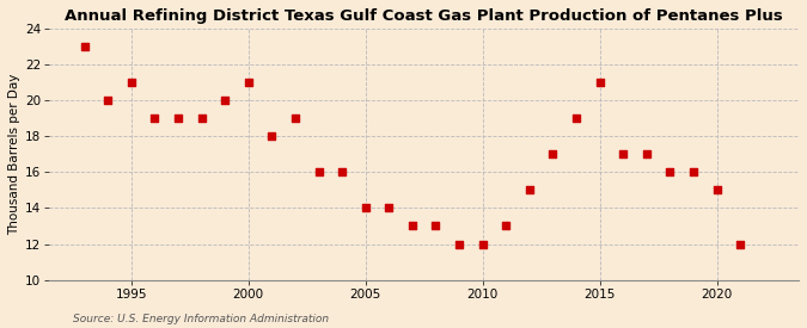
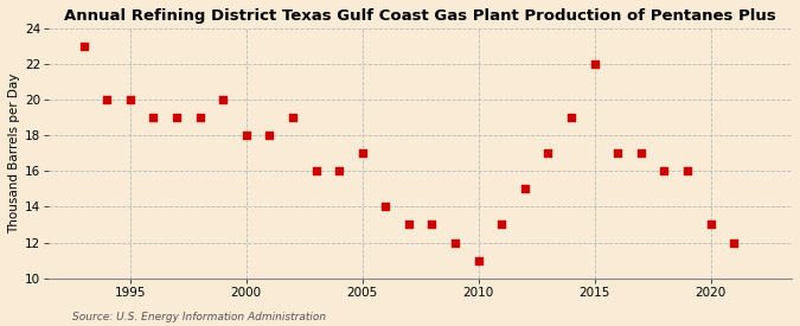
1995: 21 -> 20
2000: 21 -> 18
2005: 14 -> 17
2010: 12 -> 11
2015: 21 -> 22
2020: 15 -> 13
